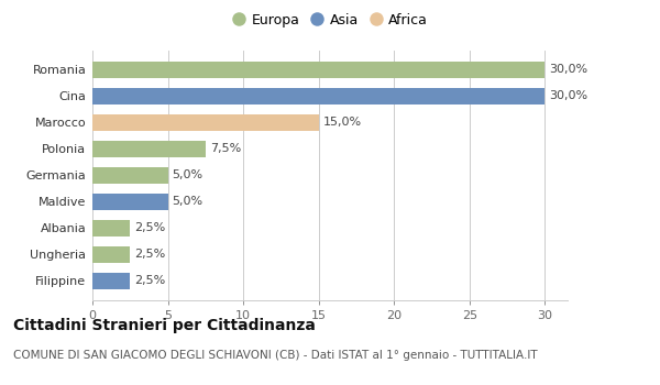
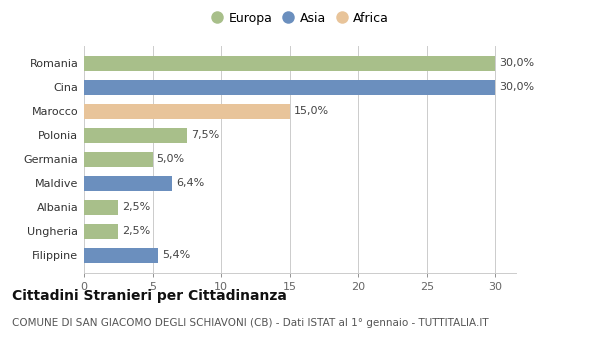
Maldive: 5,0% -> 6,4%
Filippine: 2,5% -> 5,4%
